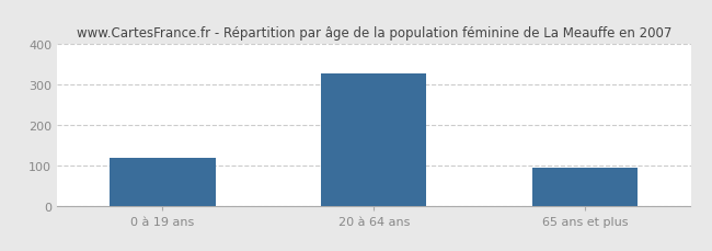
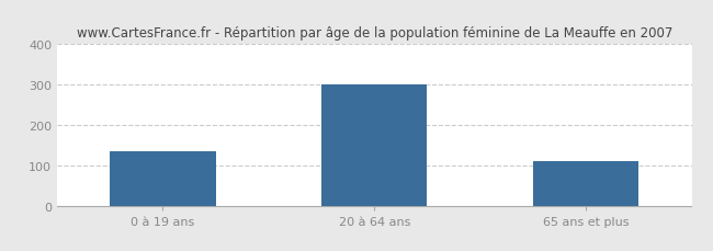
0 à 19 ans: 118 -> 135
20 à 64 ans: 328 -> 300
65 ans et plus: 93 -> 110
